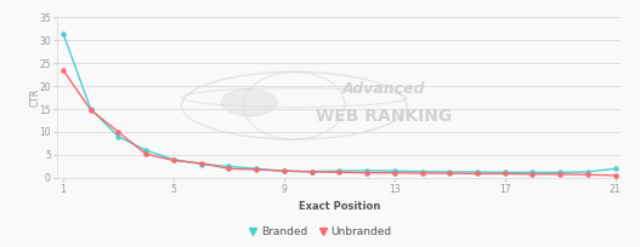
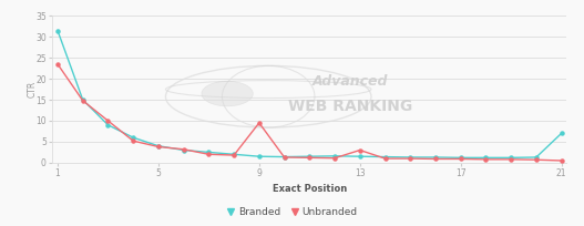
Unbranded/9: 1.5 -> 9.5
Unbranded/13: 1.1 -> 3.0
Branded/21: 2.0 -> 7.0
